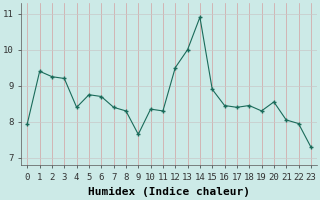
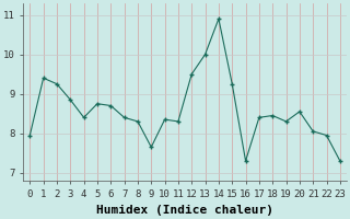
3: 9.20 -> 8.85
15: 8.90 -> 9.25
16: 8.45 -> 7.30
